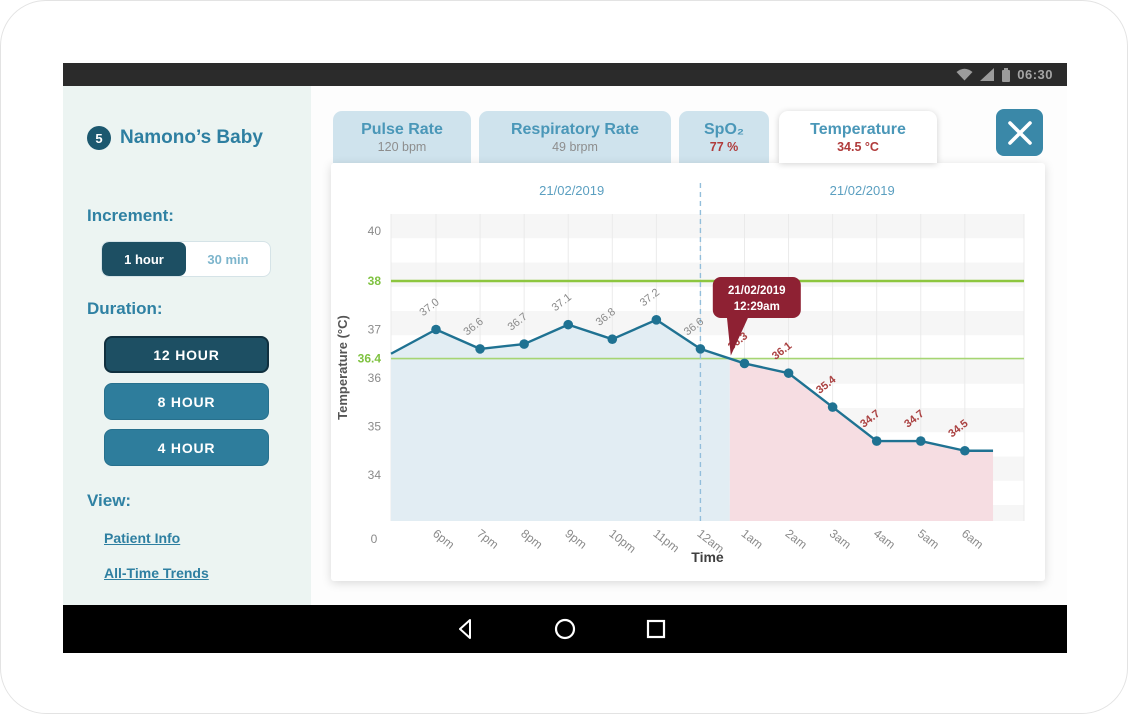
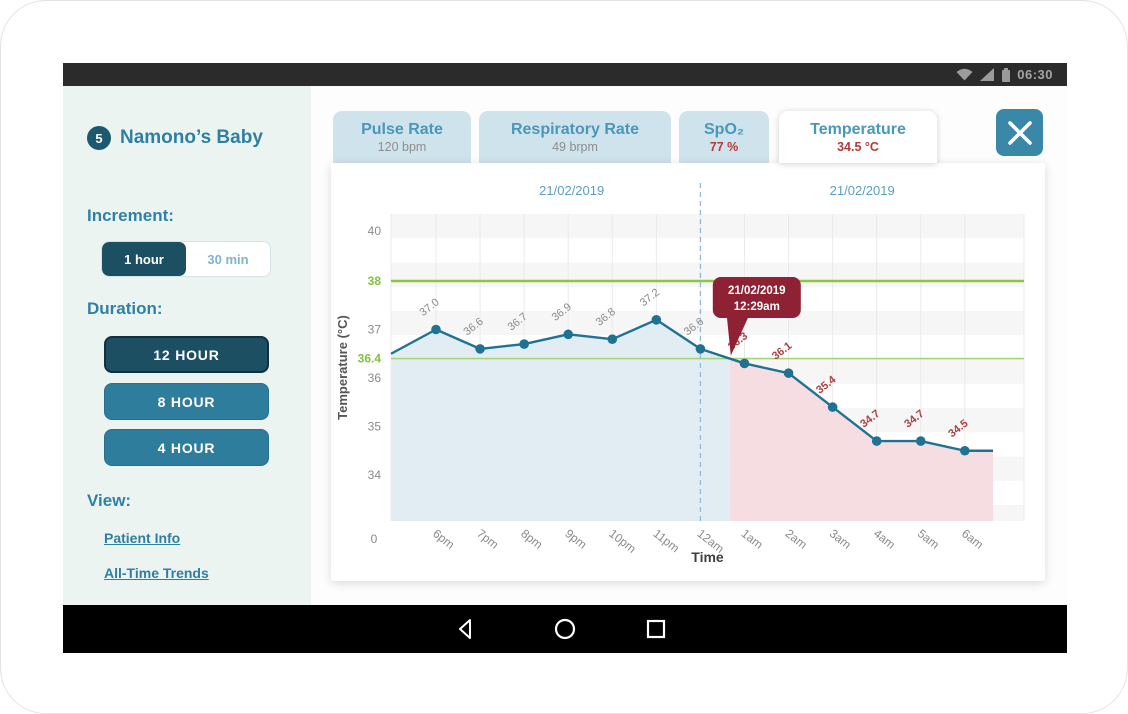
9pm: 37.1 -> 36.9
